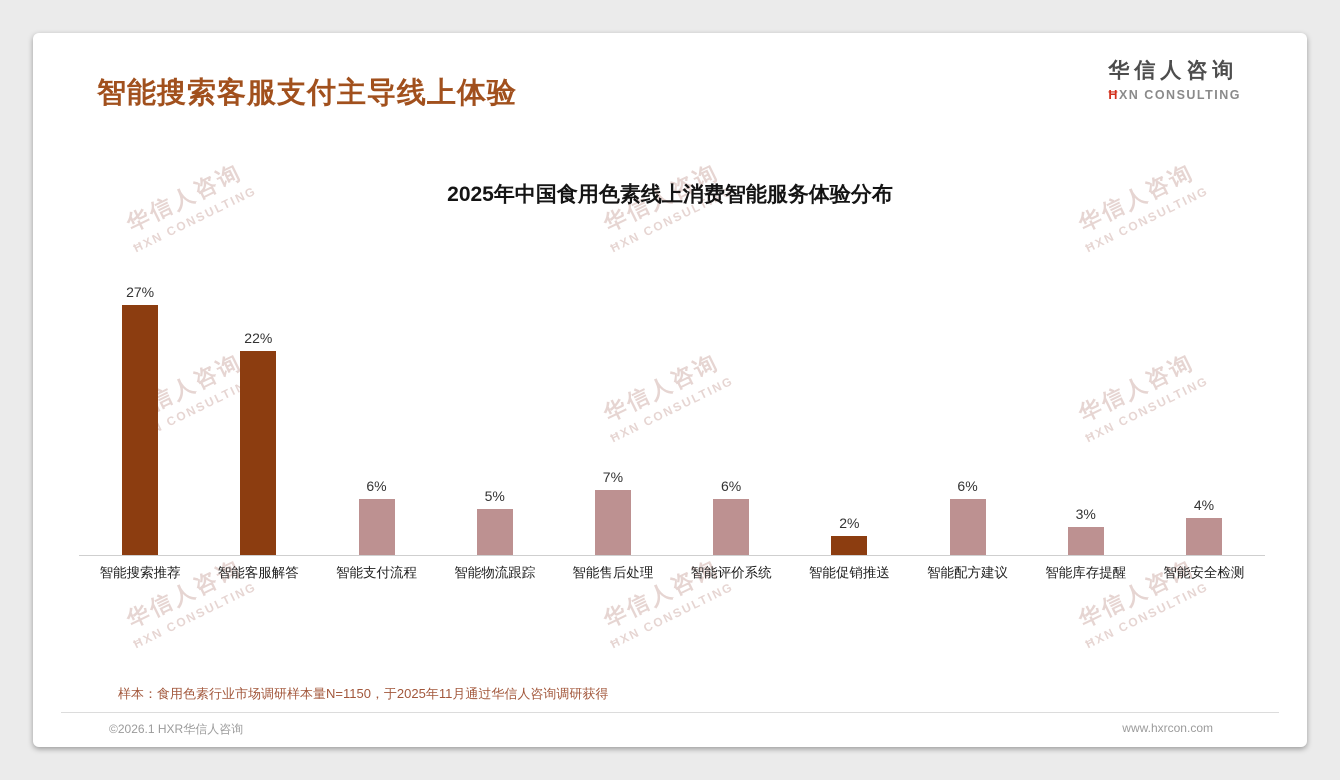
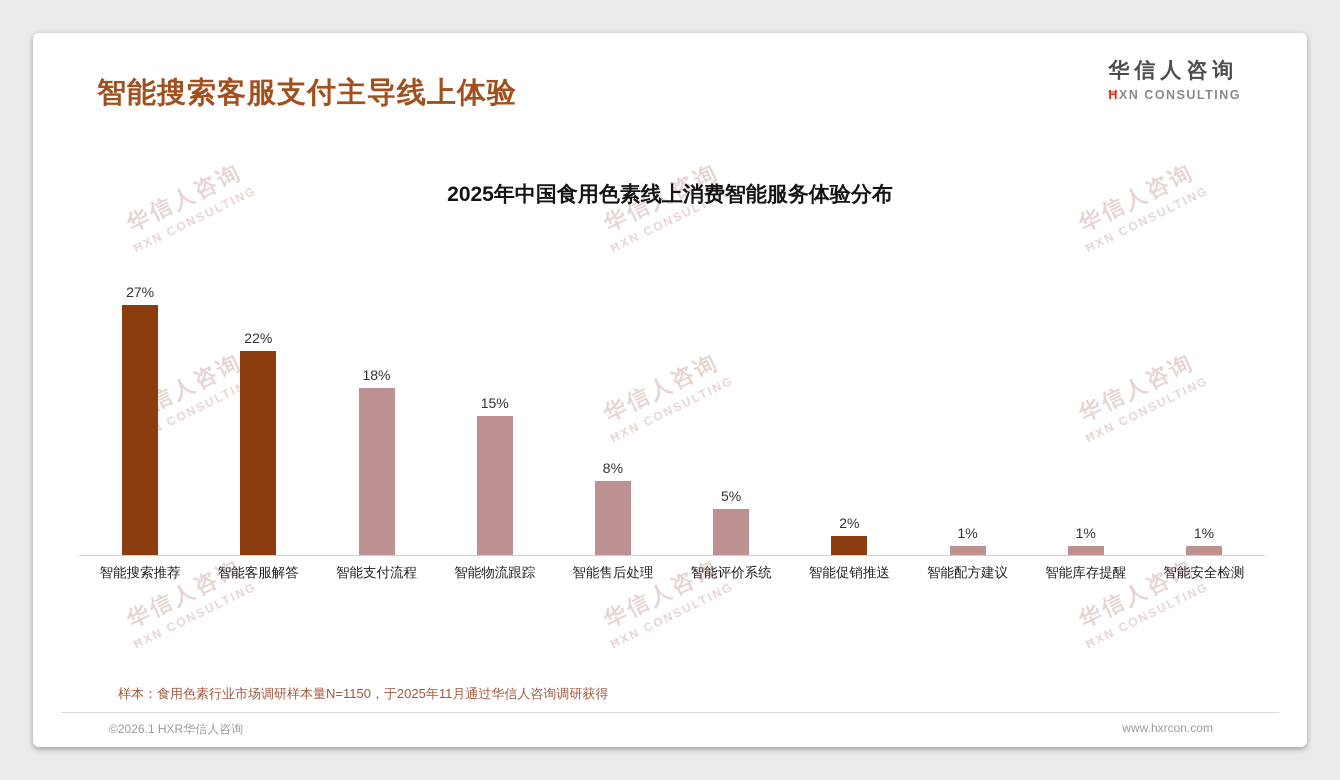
智能支付流程: 6% -> 18%
智能物流跟踪: 5% -> 15%
智能售后处理: 7% -> 8%
智能评价系统: 6% -> 5%
智能配方建议: 6% -> 1%
智能库存提醒: 3% -> 1%
智能安全检测: 4% -> 1%
